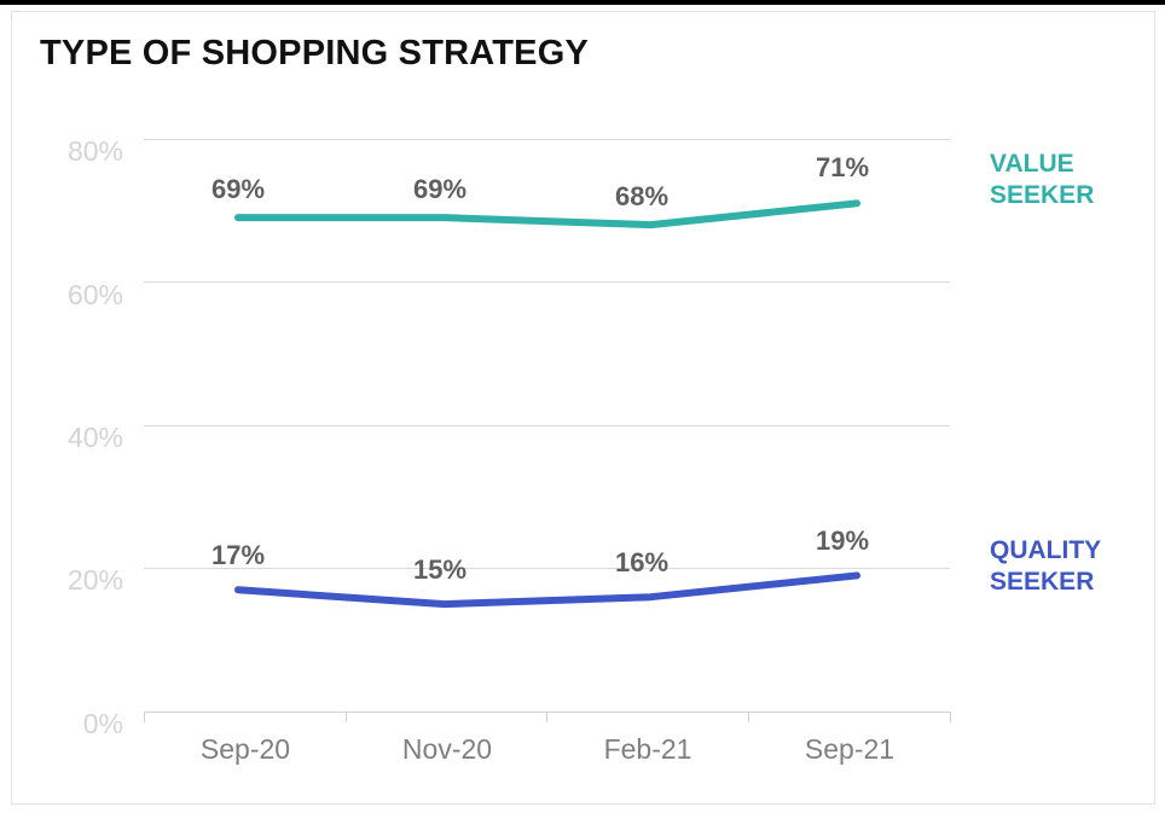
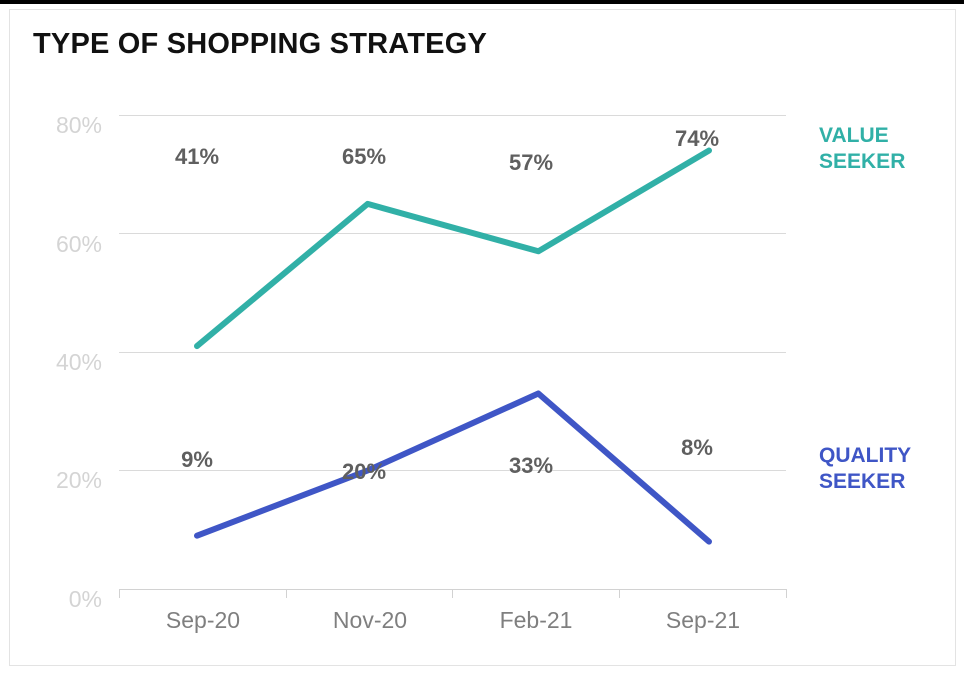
VALUE SEEKER/Sep-20: 69% -> 41%
QUALITY SEEKER/Sep-20: 17% -> 9%
VALUE SEEKER/Nov-20: 69% -> 65%
QUALITY SEEKER/Nov-20: 15% -> 20%
VALUE SEEKER/Feb-21: 68% -> 57%
QUALITY SEEKER/Feb-21: 16% -> 33%
VALUE SEEKER/Sep-21: 71% -> 74%
QUALITY SEEKER/Sep-21: 19% -> 8%
